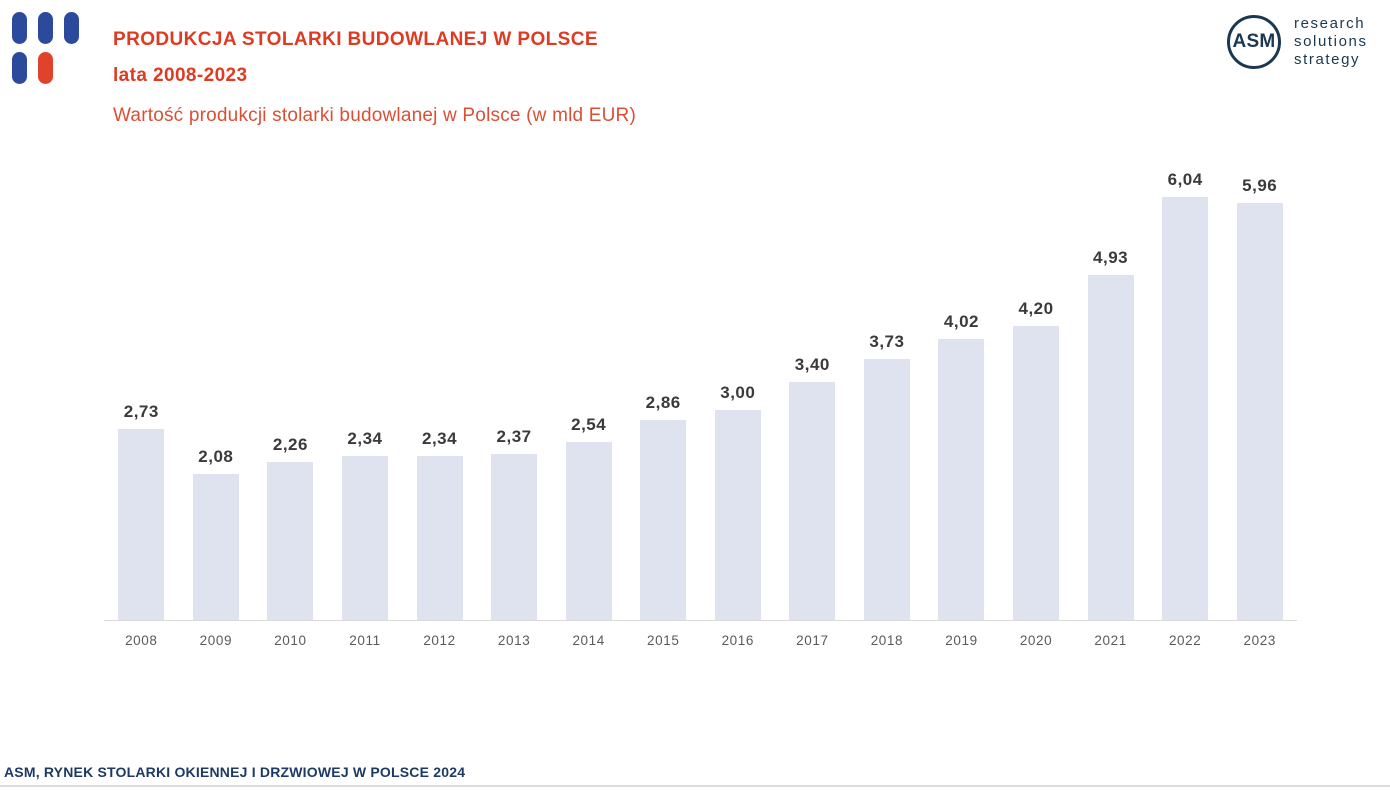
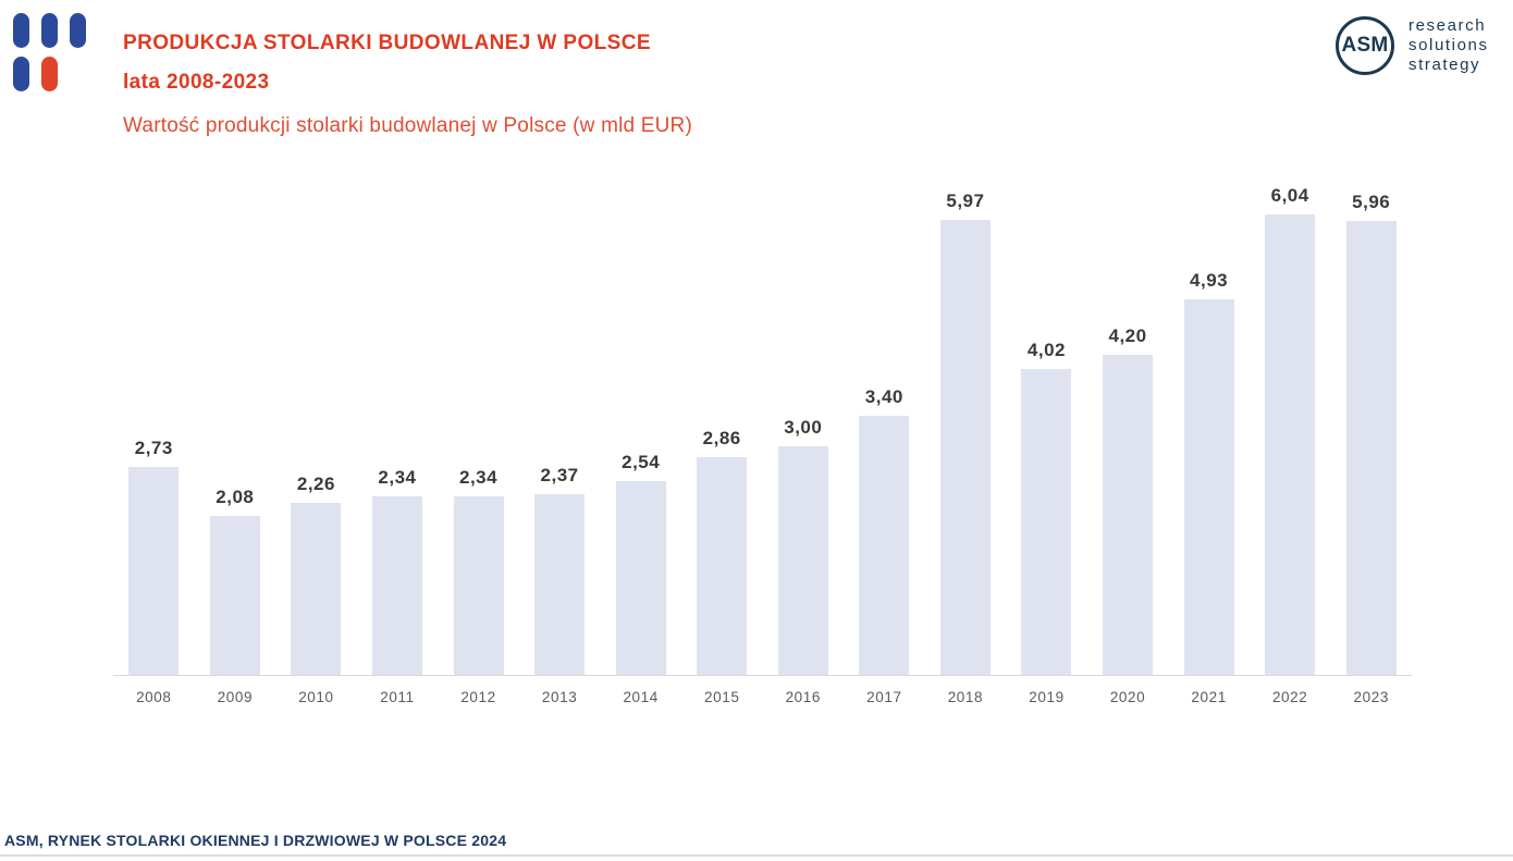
2018: 3,73 -> 5,97
